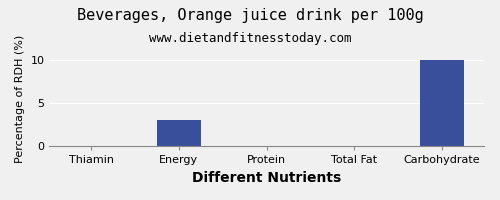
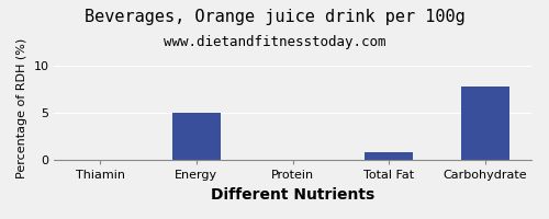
Energy: 3.0 -> 5.0
Total Fat: 0.1 -> 0.8
Carbohydrate: 10.0 -> 7.8
